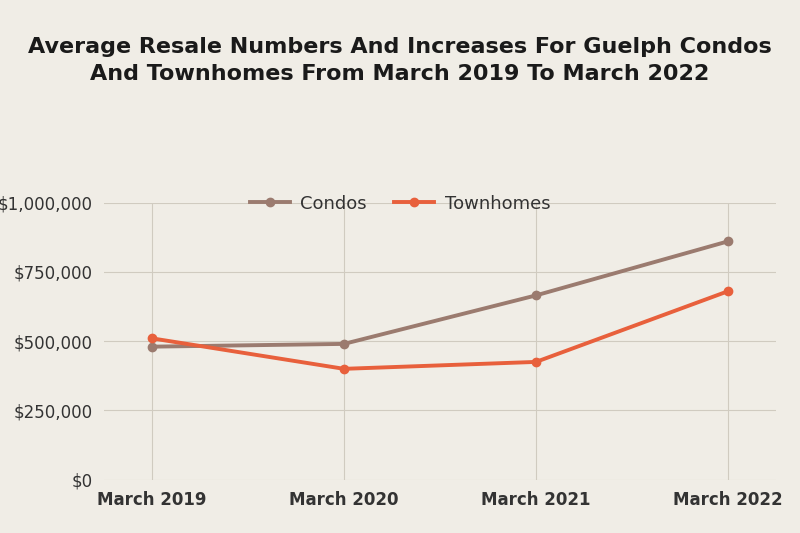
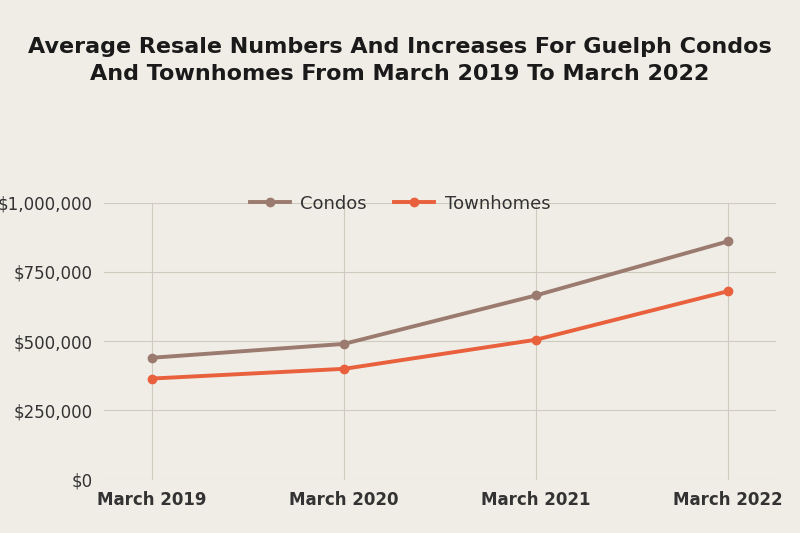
Condos/March 2019: $480,000 -> $440,000
Townhomes/March 2019: $510,000 -> $365,000
Townhomes/March 2021: $425,000 -> $505,000
